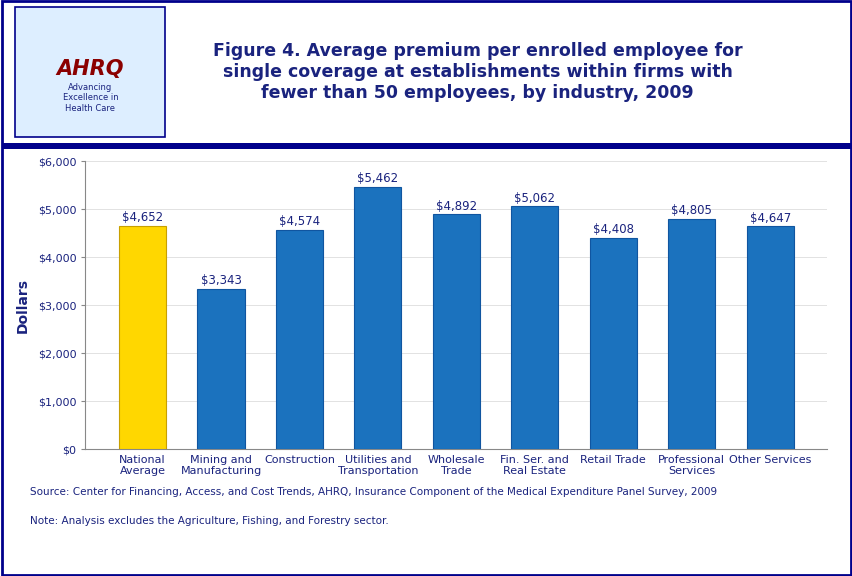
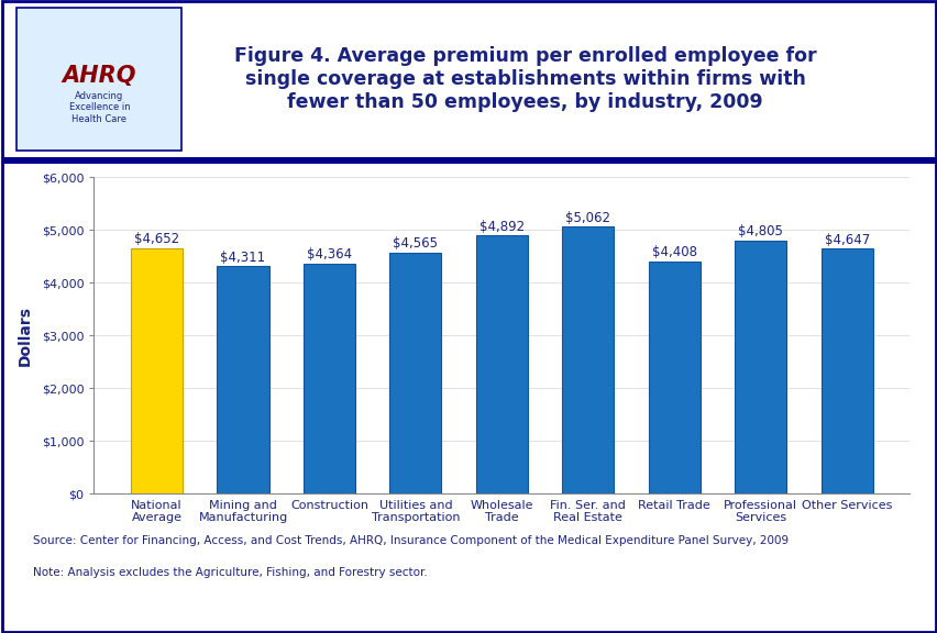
Mining and Manufacturing: $3,343 -> $4,311
Construction: $4,574 -> $4,364
Utilities and Transportation: $5,462 -> $4,565
